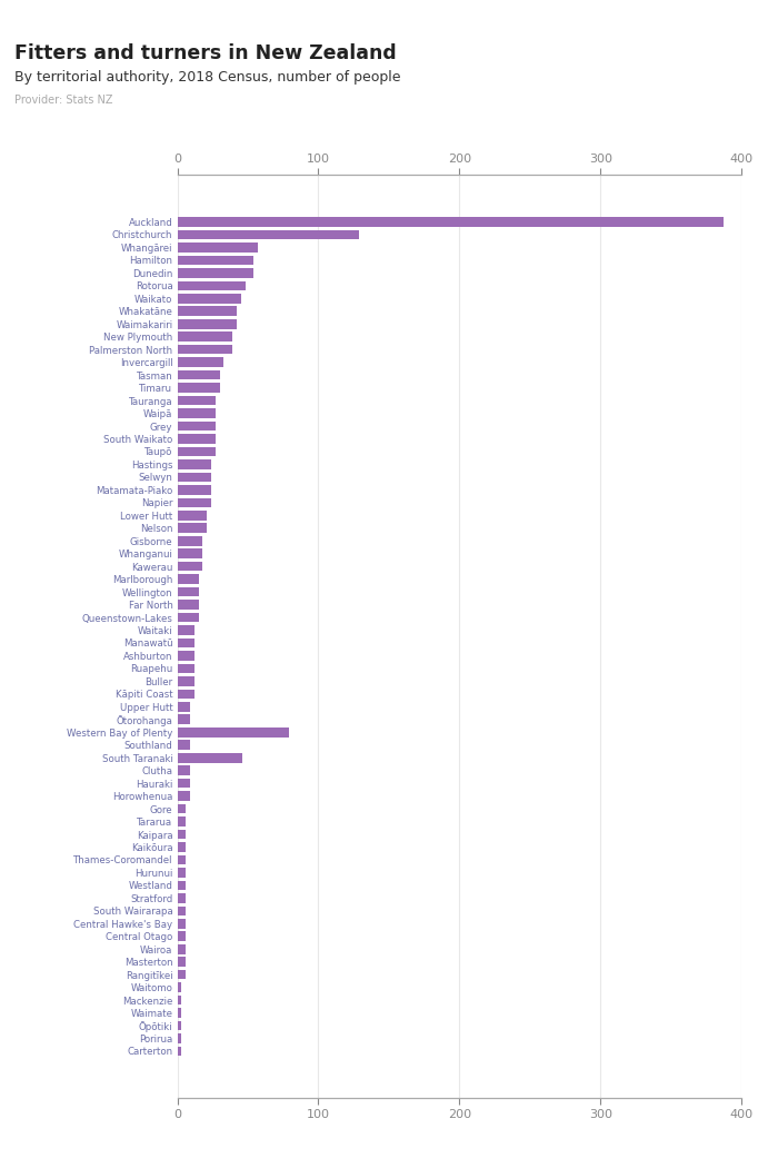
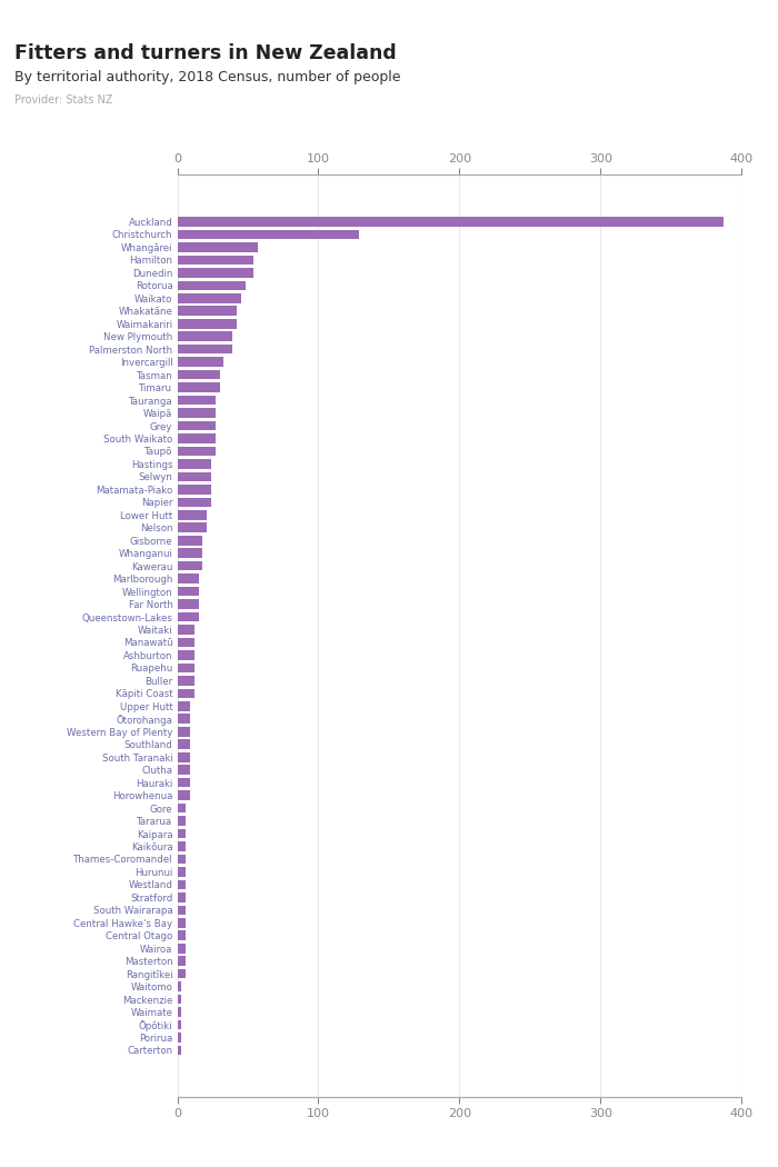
Western Bay of Plenty: 79 -> 9
South Taranaki: 46 -> 9
